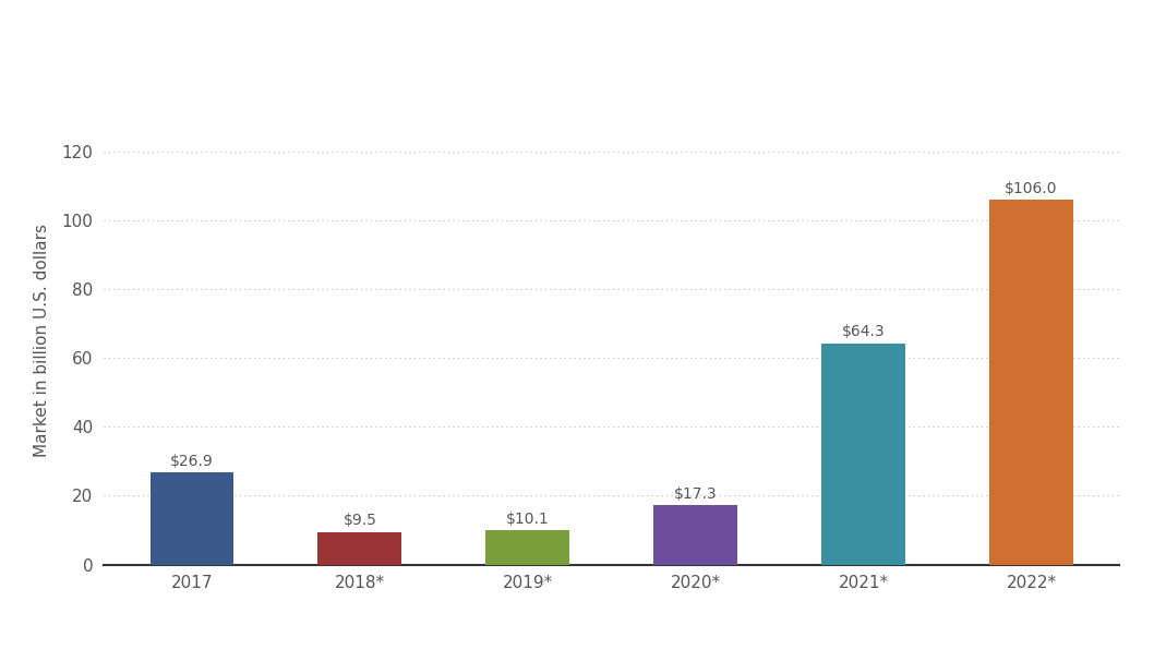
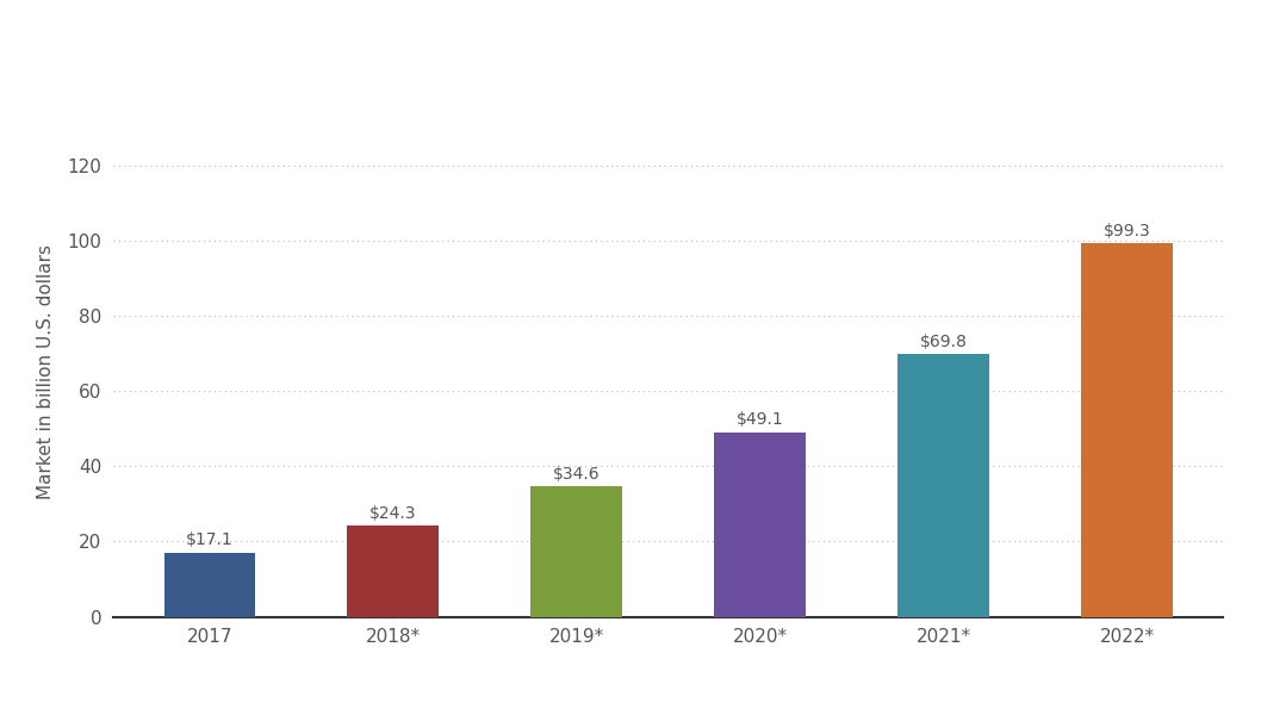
2017: $26.9 -> $17.1
2018*: $9.5 -> $24.3
2019*: $10.1 -> $34.6
2020*: $17.3 -> $49.1
2021*: $64.3 -> $69.8
2022*: $106.0 -> $99.3
